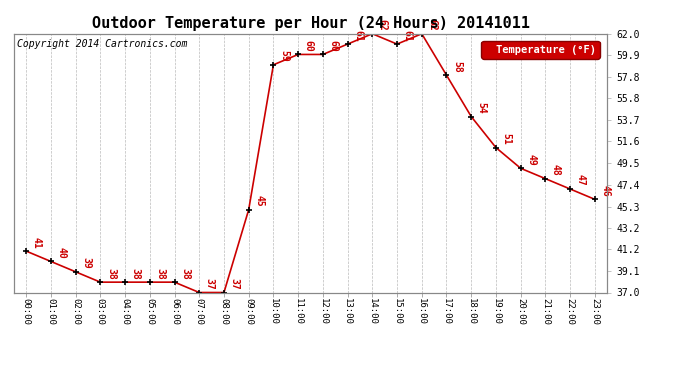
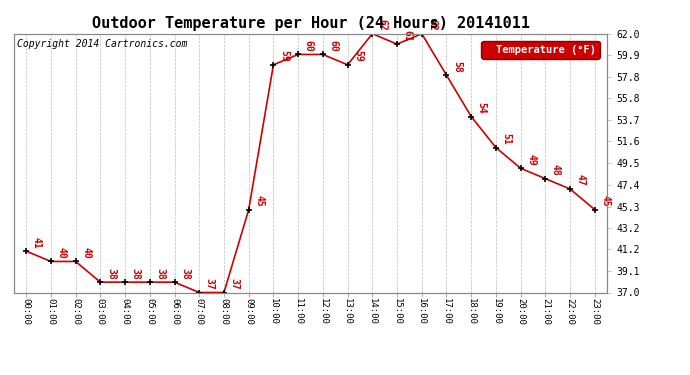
02:00: 39 -> 40
13:00: 61 -> 59
23:00: 46 -> 45
